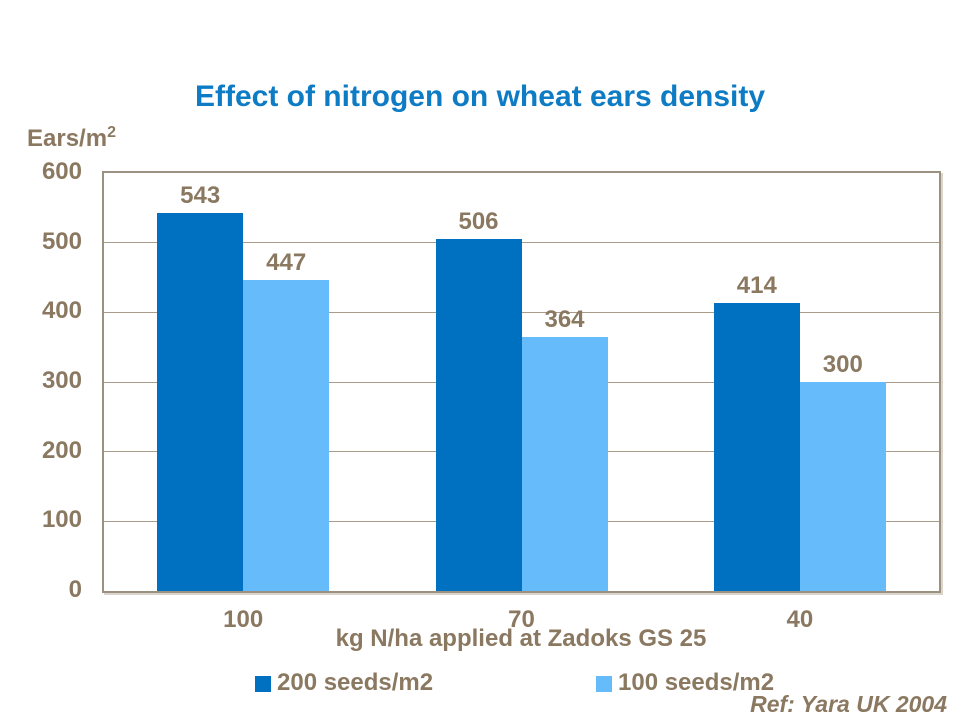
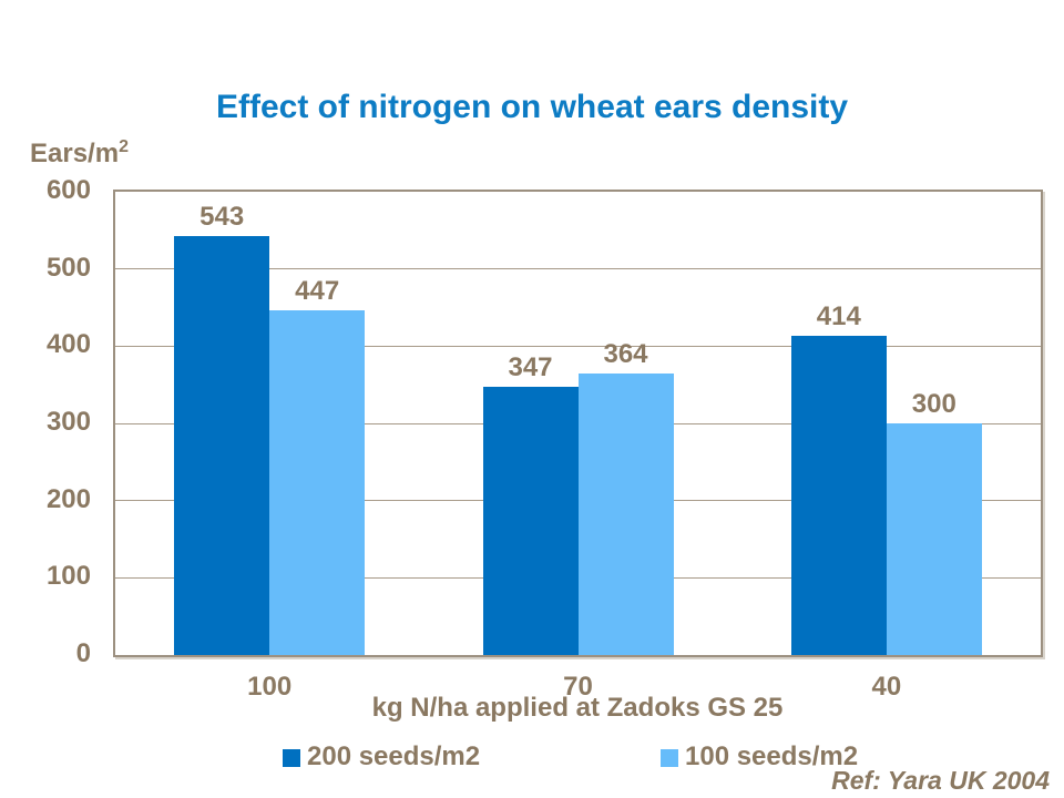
200 seeds/m2/70: 506 -> 347
